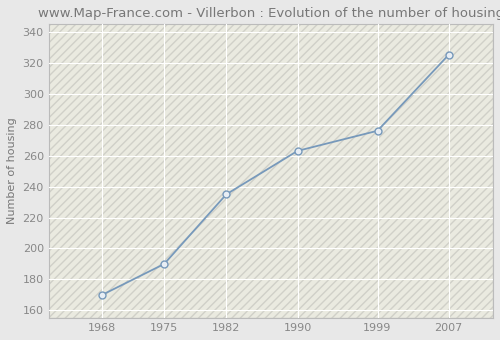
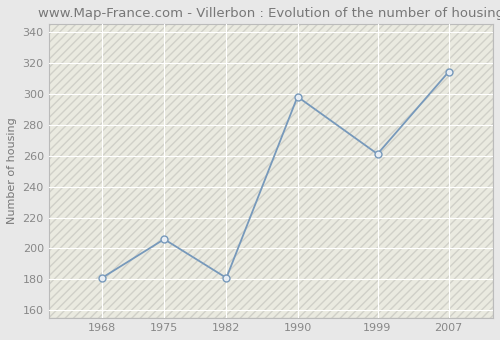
1968: 170 -> 181
1975: 190 -> 206
1982: 235 -> 181
1990: 263 -> 298
1999: 276 -> 261
2007: 325 -> 314
